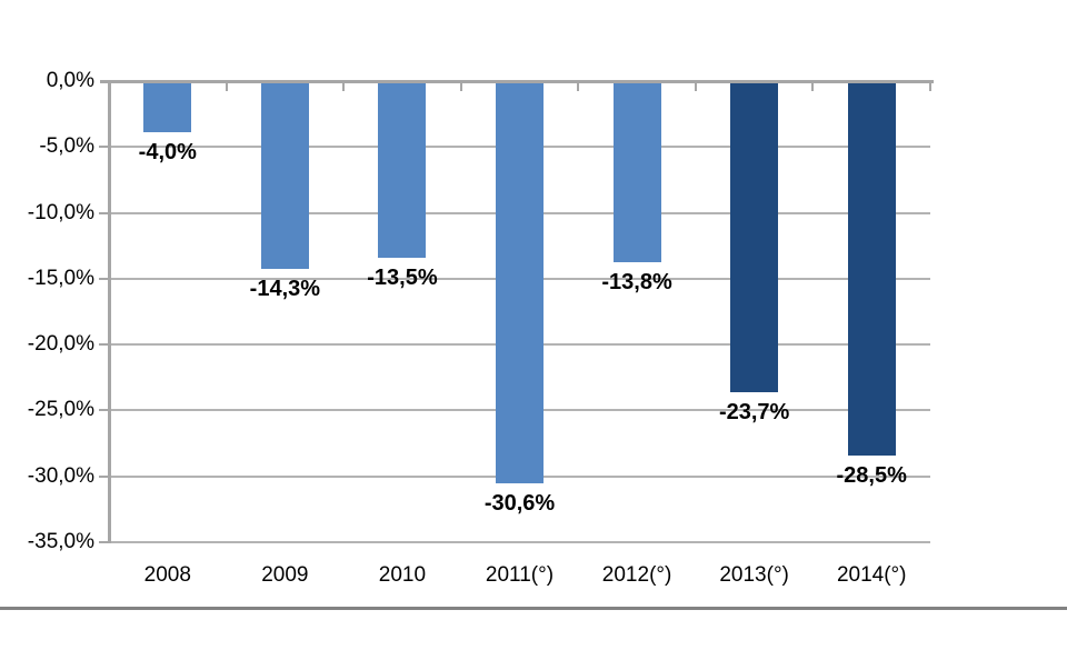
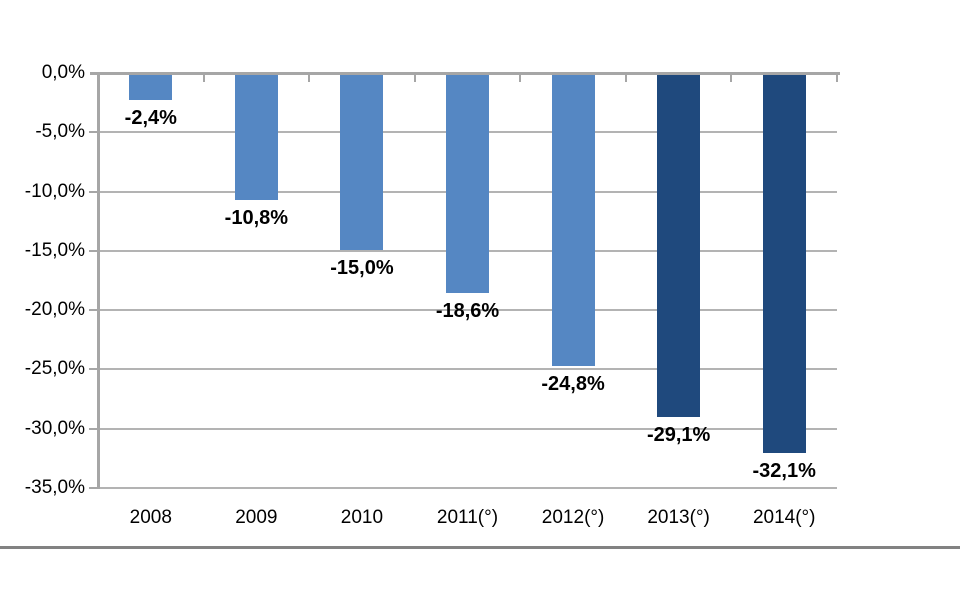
2008: -4,0% -> -2,4%
2009: -14,3% -> -10,8%
2010: -13,5% -> -15,0%
2011(°): -30,6% -> -18,6%
2012(°): -13,8% -> -24,8%
2013(°): -23,7% -> -29,1%
2014(°): -28,5% -> -32,1%
